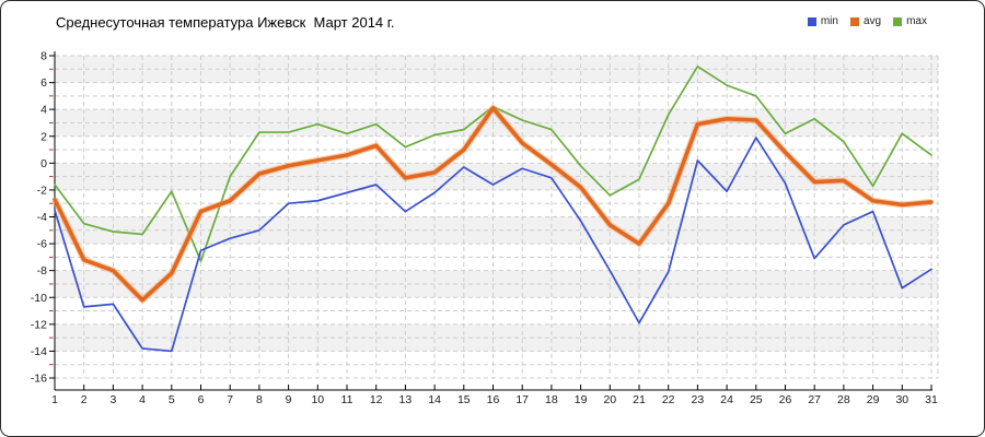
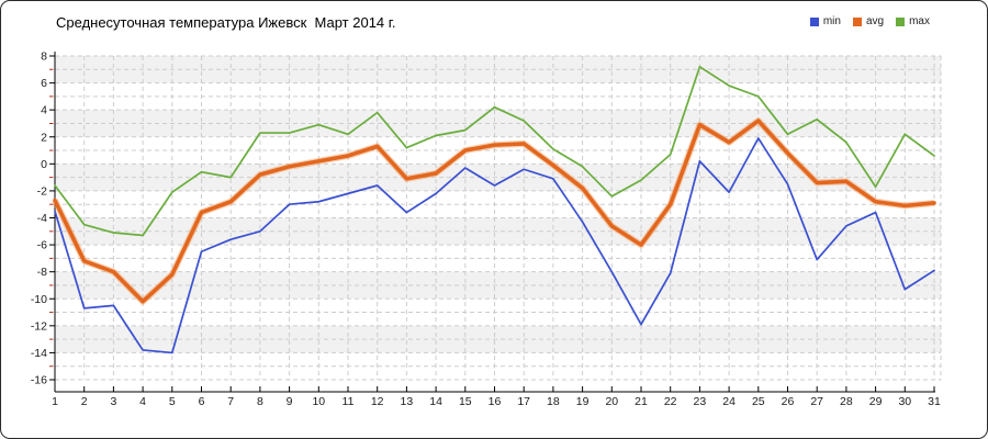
max/6: -7.3 -> -0.6
max/12: 2.9 -> 3.8
avg/16: 4.1 -> 1.4
max/18: 2.5 -> 1.1
max/22: 3.6 -> 0.7
avg/24: 3.3 -> 1.6
